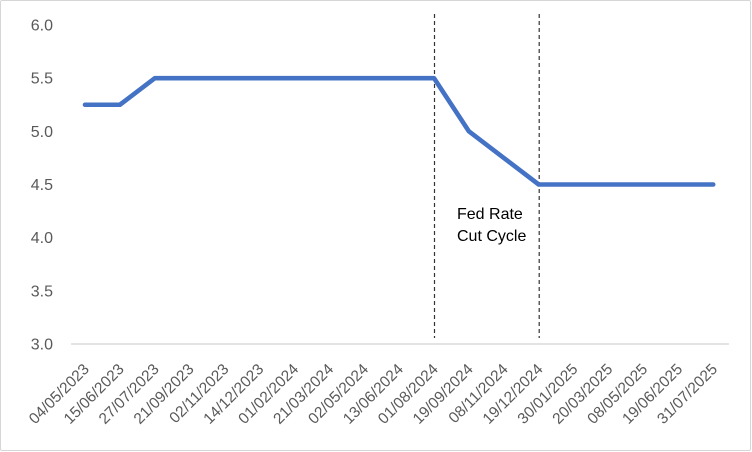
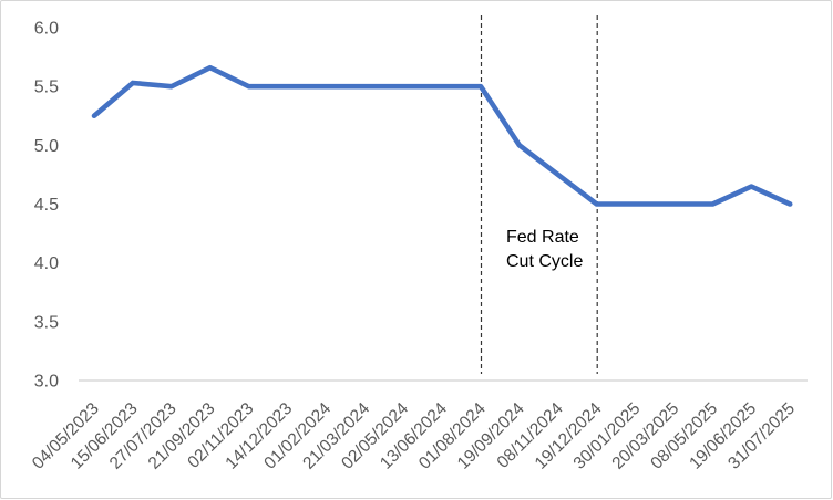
15/06/2023: 5.25 -> 5.53
21/09/2023: 5.50 -> 5.66
19/06/2025: 4.50 -> 4.65
